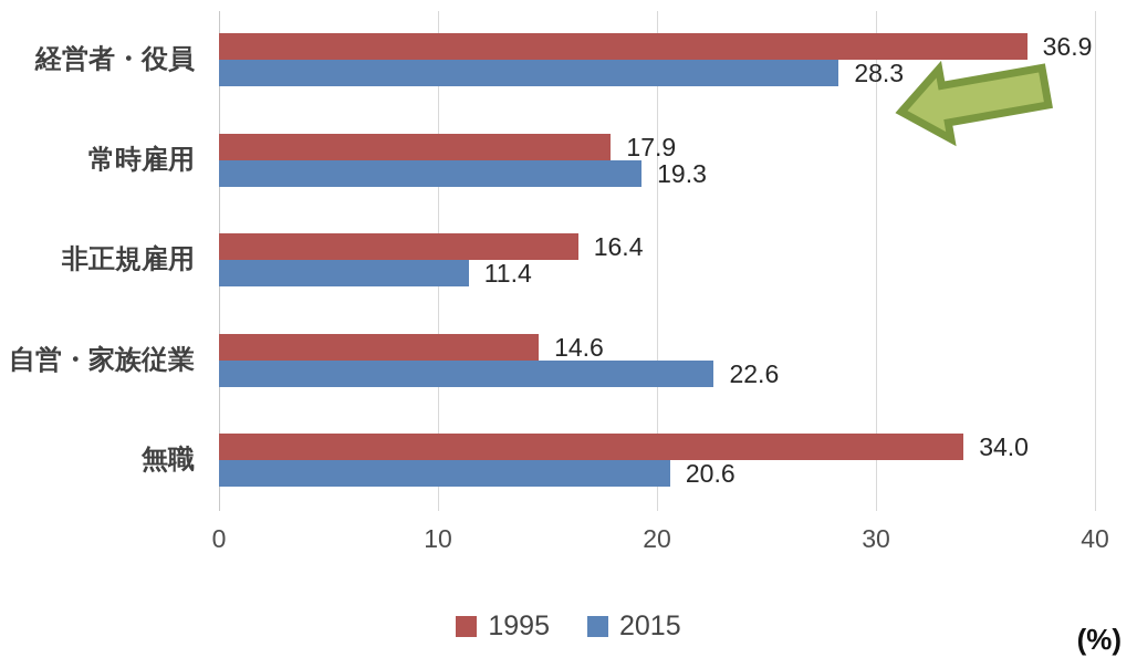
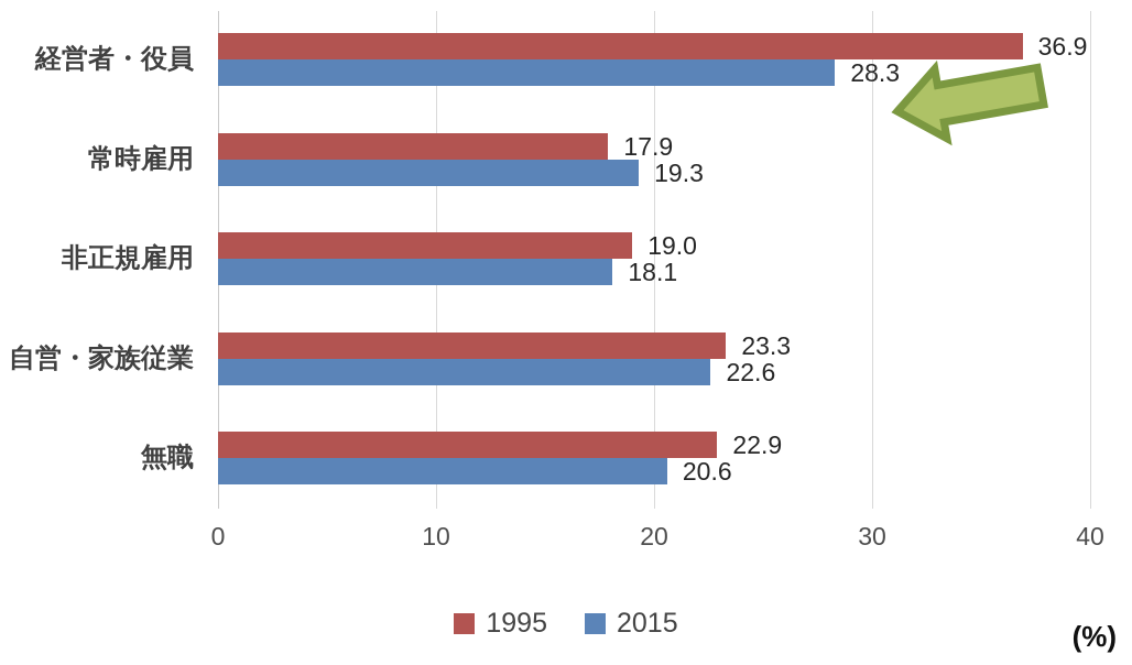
1995/非正規雇用: 16.4 -> 19.0
2015/非正規雇用: 11.4 -> 18.1
1995/自営・家族従業: 14.6 -> 23.3
1995/無職: 34.0 -> 22.9
